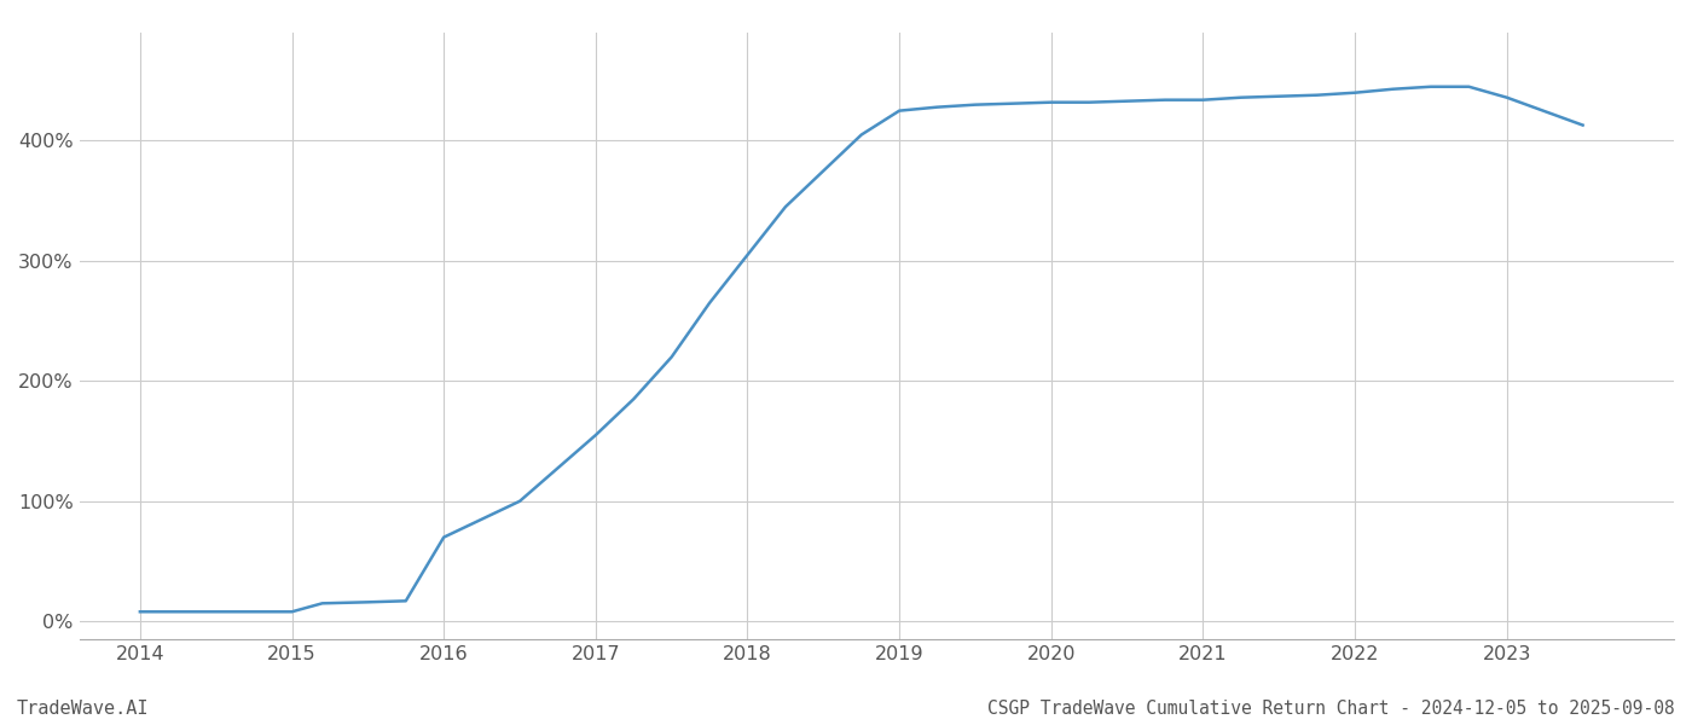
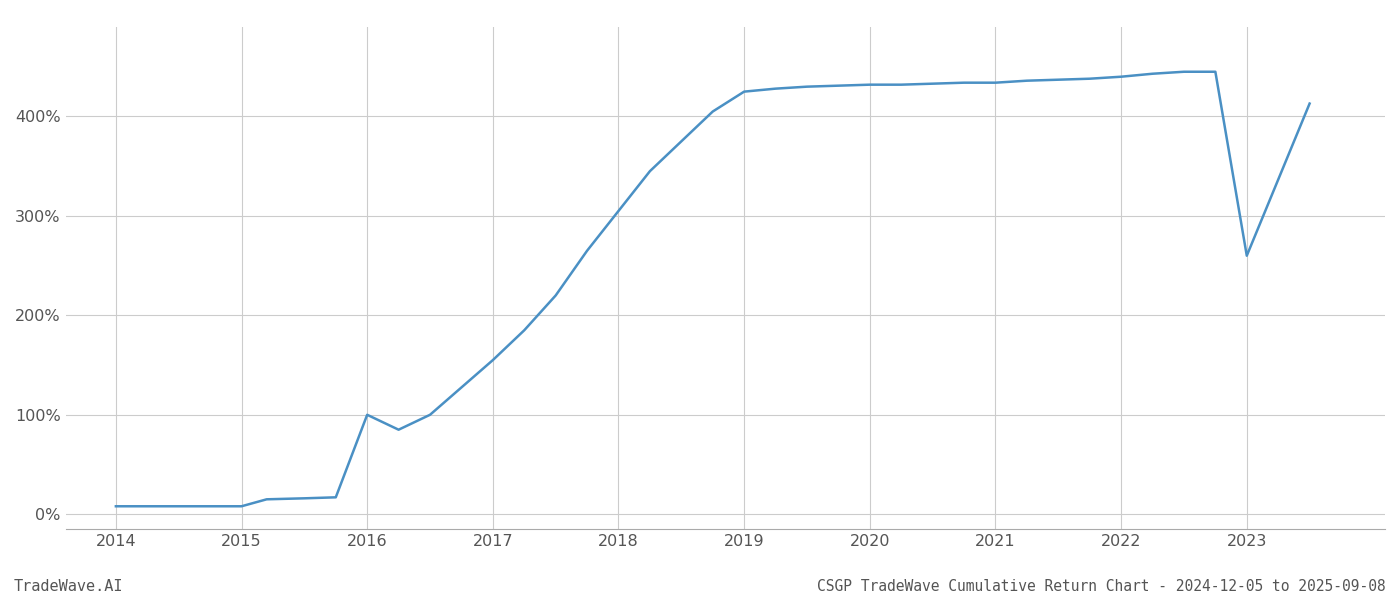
2016: 70% -> 100%
2023: 436% -> 260%
